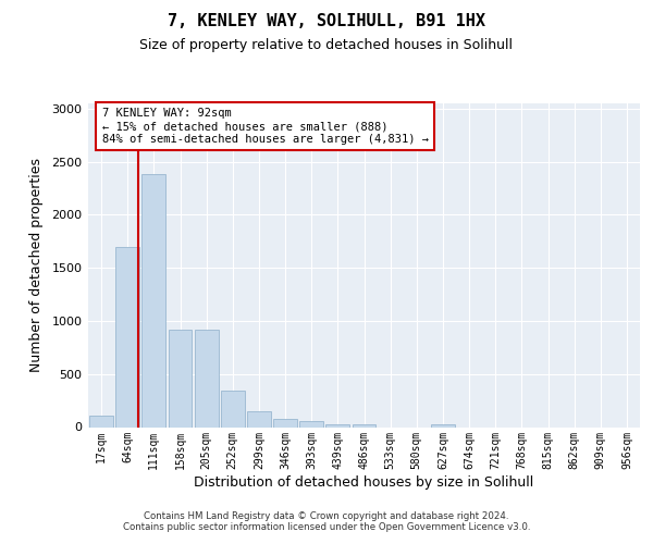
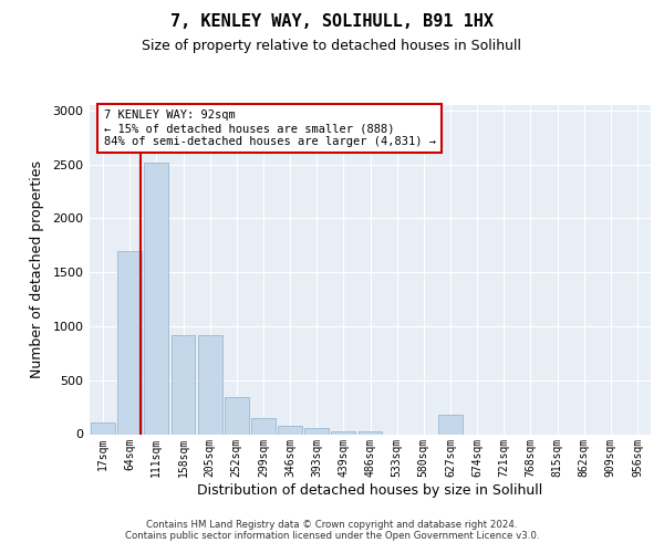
111sqm: 2380 -> 2520
627sqm: 30 -> 180
